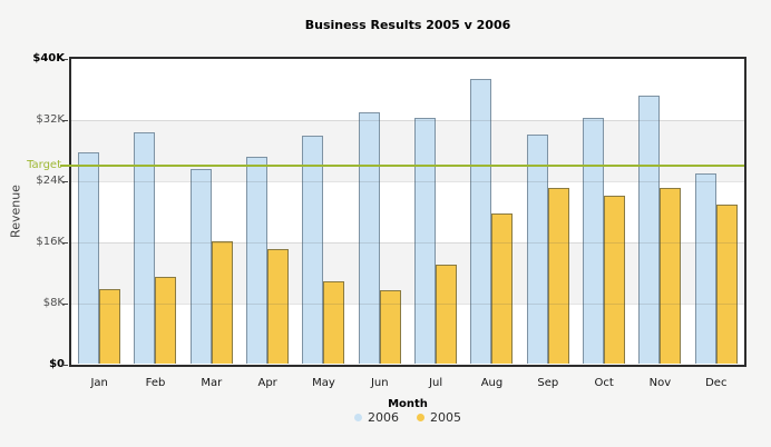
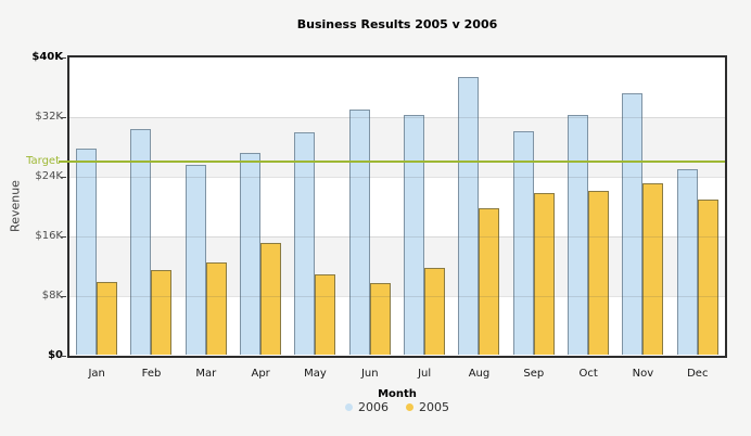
2005/Mar: $16K -> $12K
2005/Jul: $13K -> $12K
2005/Sep: $23K -> $22K
